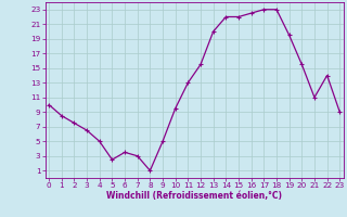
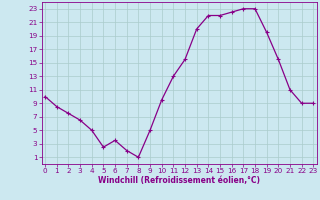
7: 3.0 -> 2.0
22: 14.0 -> 9.0
